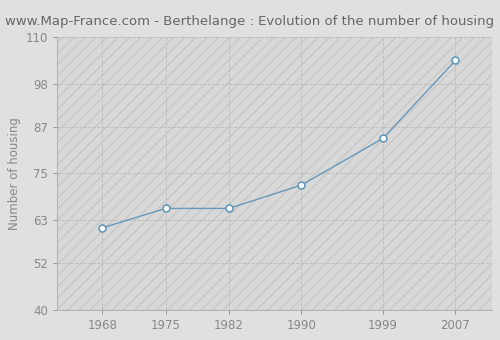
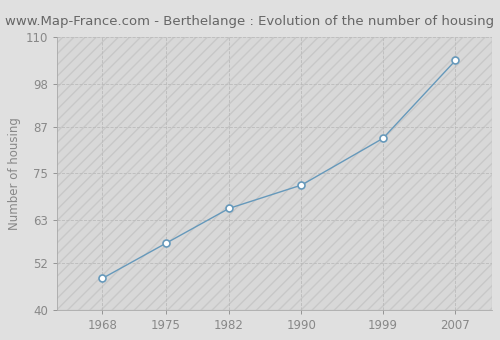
1968: 61 -> 48
1975: 66 -> 57
